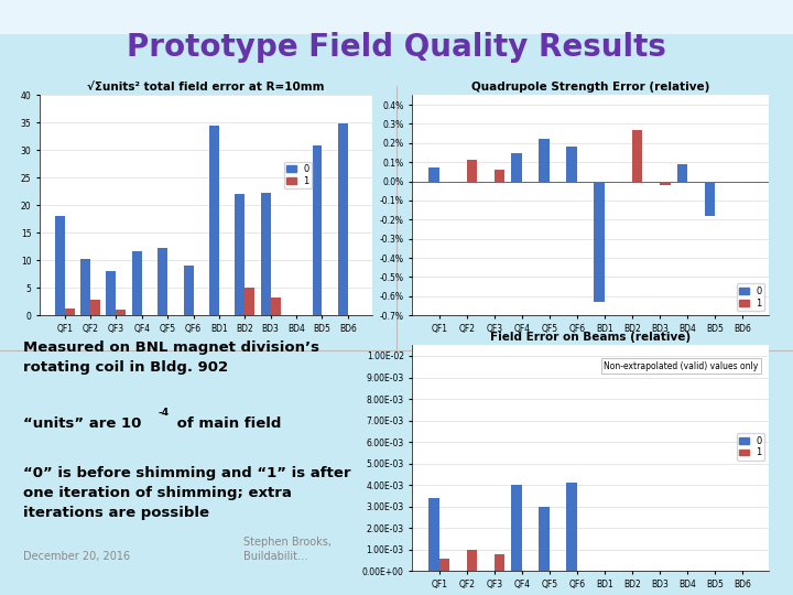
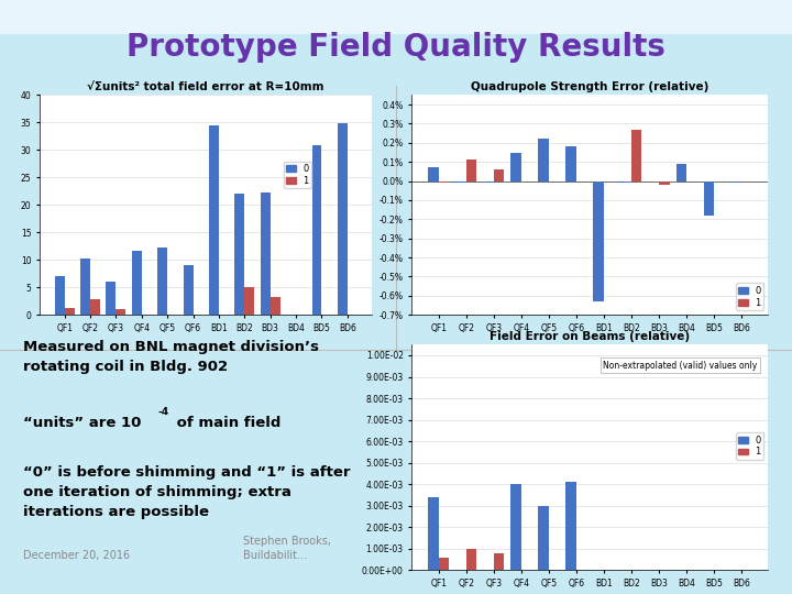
√Σunits² total field error at R=10mm/0/QF1: 18.0 -> 7.0
√Σunits² total field error at R=10mm/0/QF3: 8.0 -> 6.0
